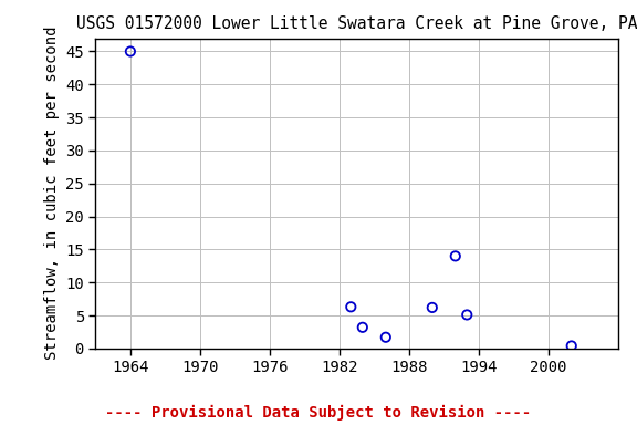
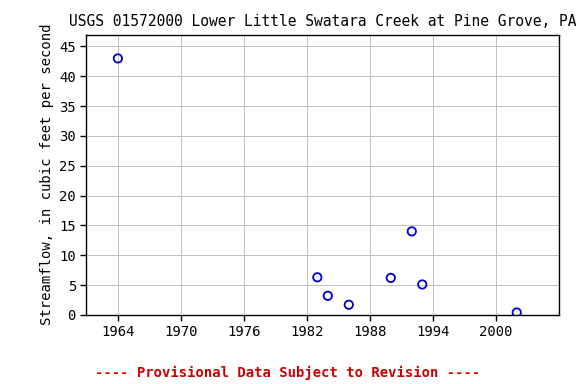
1964: 45.0 -> 43.0
